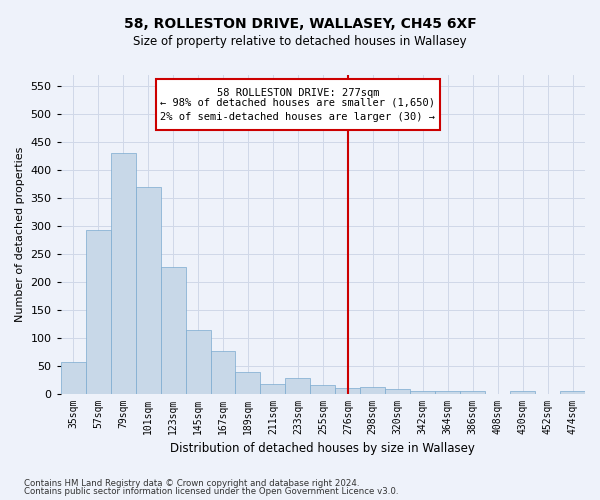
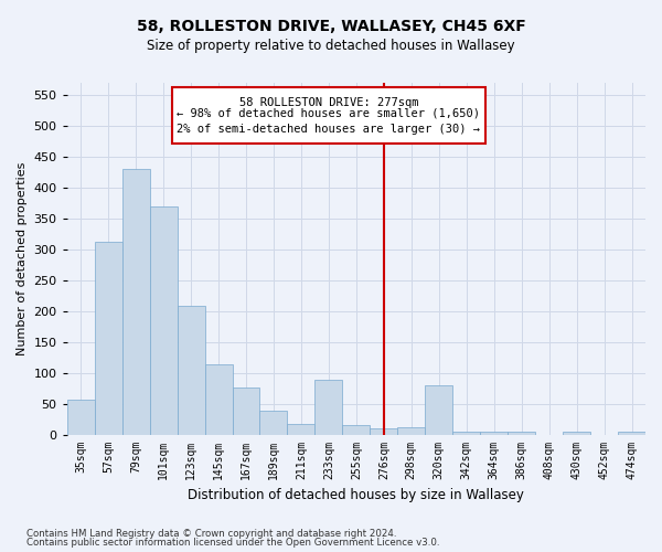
57sqm: 293 -> 312
123sqm: 227 -> 208
233sqm: 27 -> 88
320sqm: 8 -> 80
